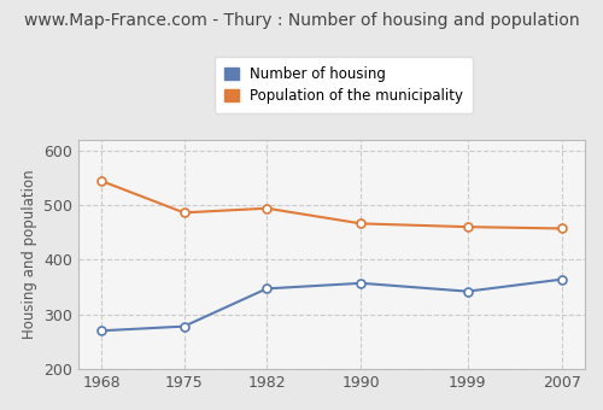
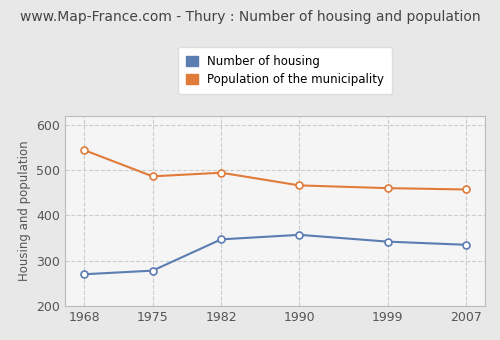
Number of housing/2007: 364 -> 335
